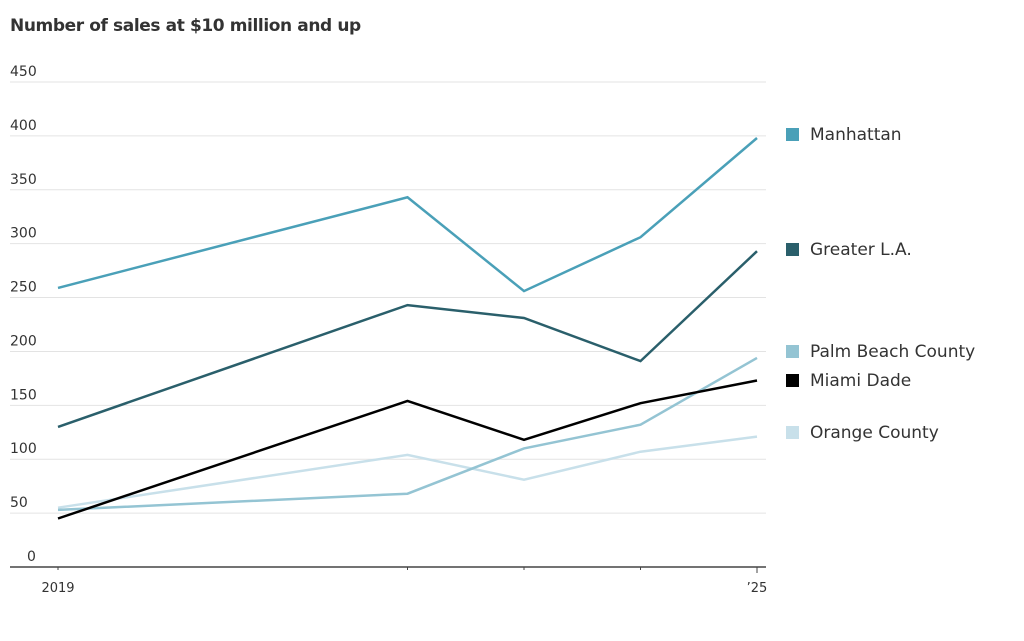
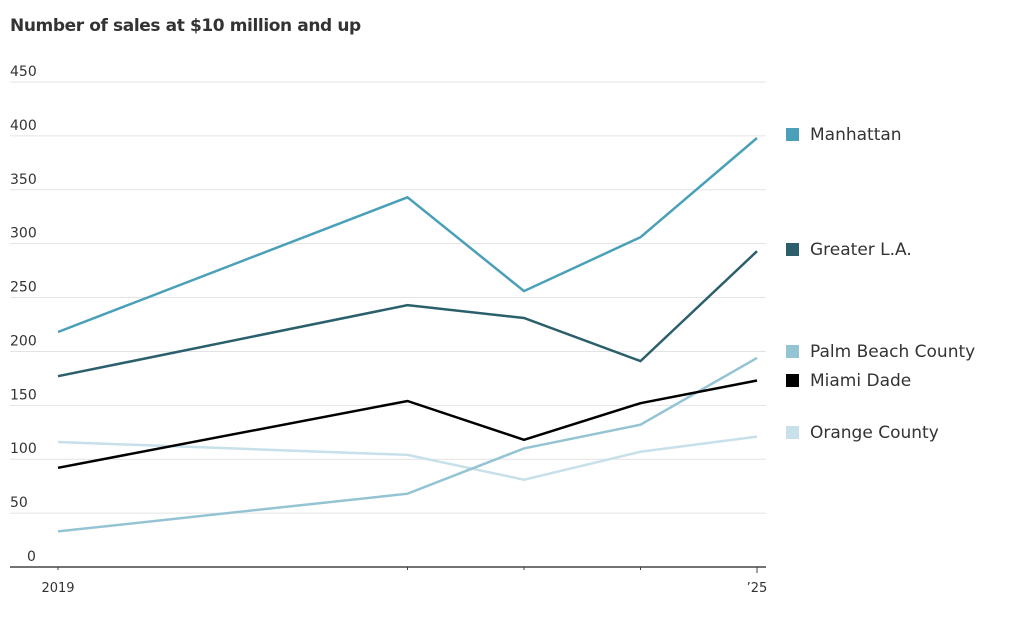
Manhattan/2019: 259 -> 218
Greater L.A./2019: 130 -> 177
Palm Beach County/2019: 53 -> 33
Miami Dade/2019: 45 -> 92
Orange County/2019: 55 -> 116
